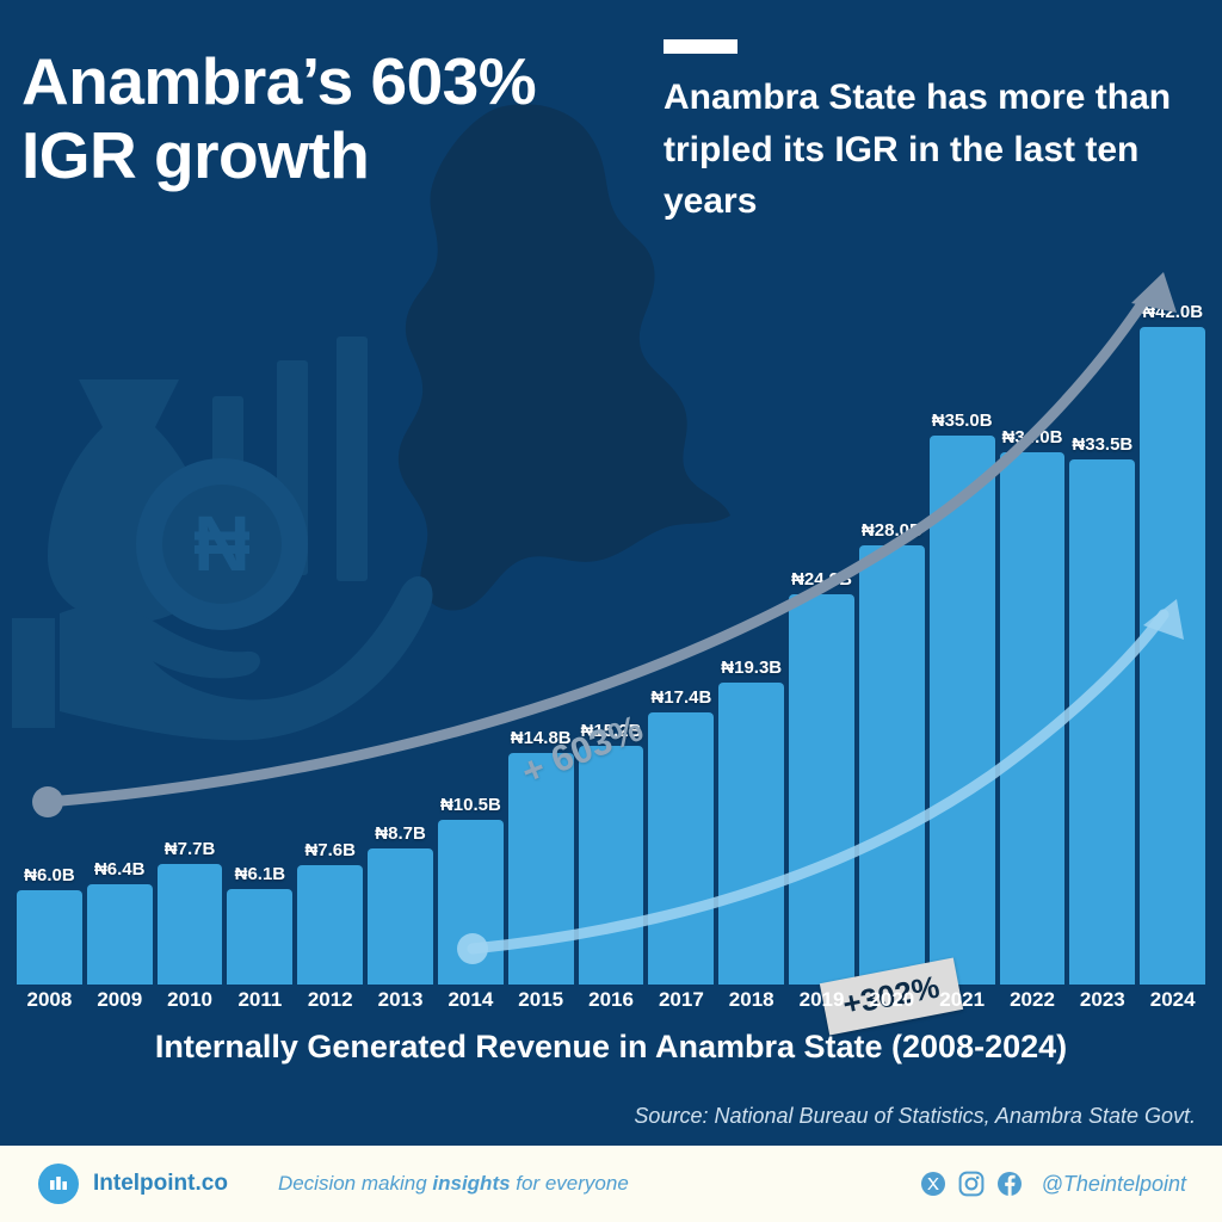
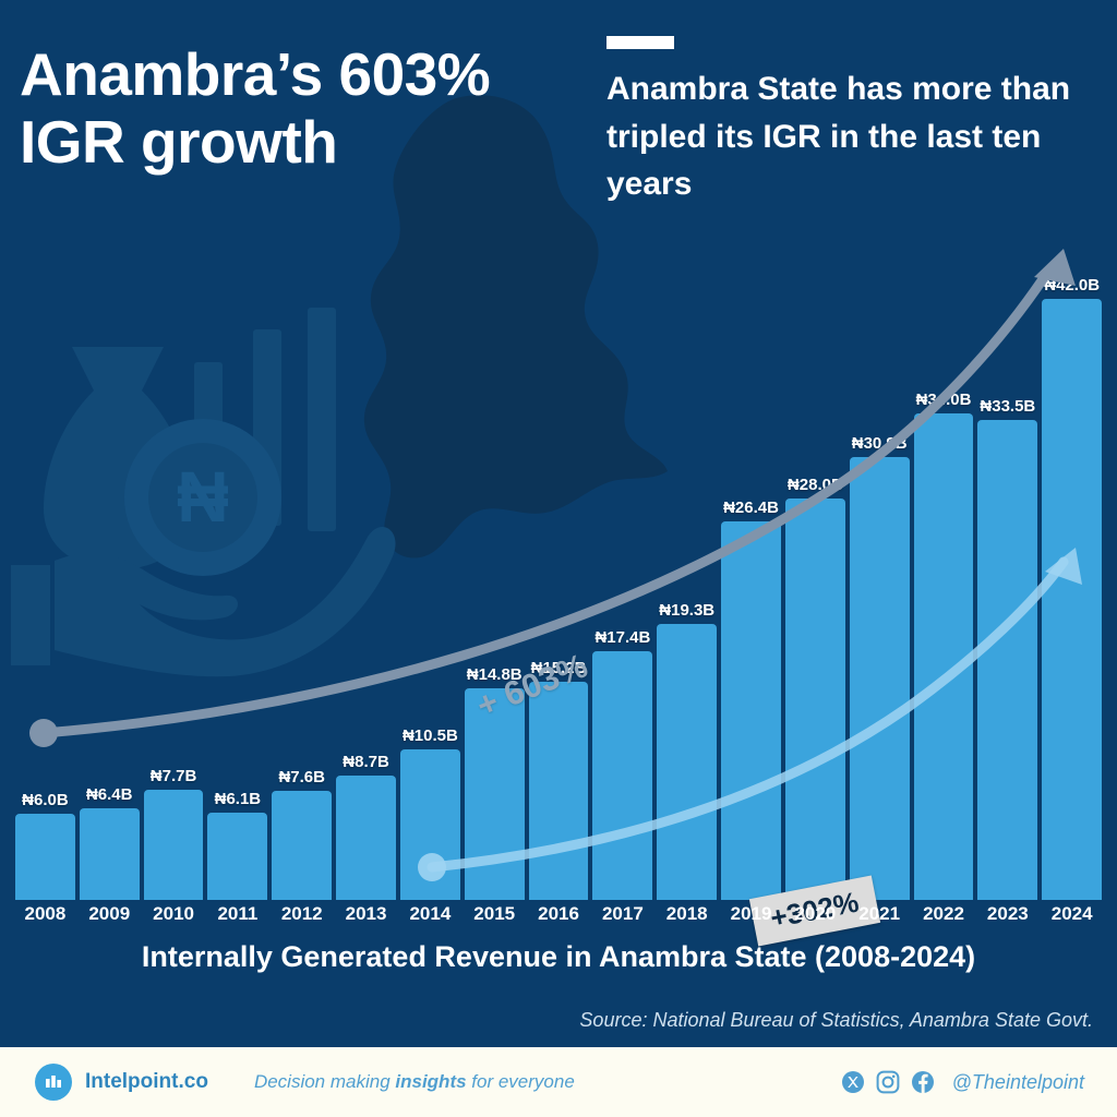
2019: 24.9 -> 26.4
2021: 35.0 -> 30.9
